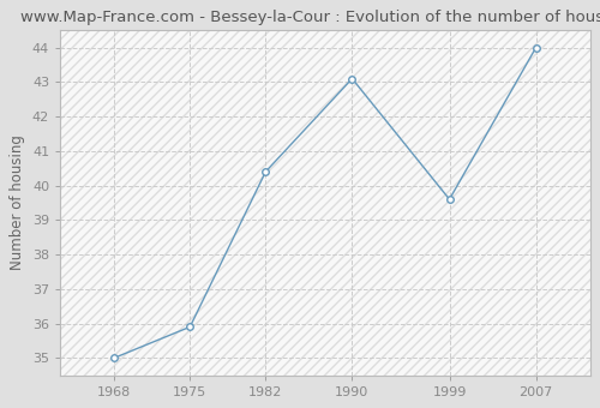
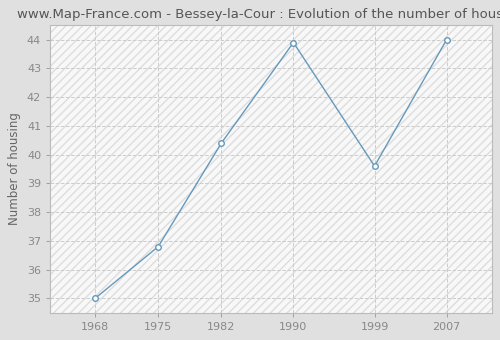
1975: 35.9 -> 36.8
1990: 43.1 -> 43.9
